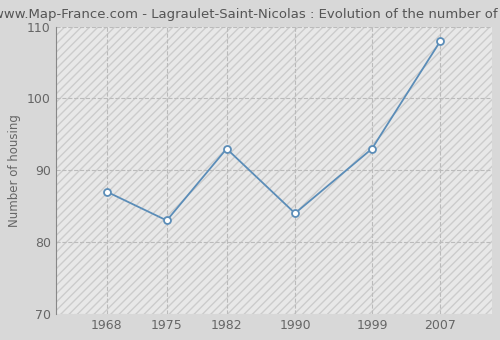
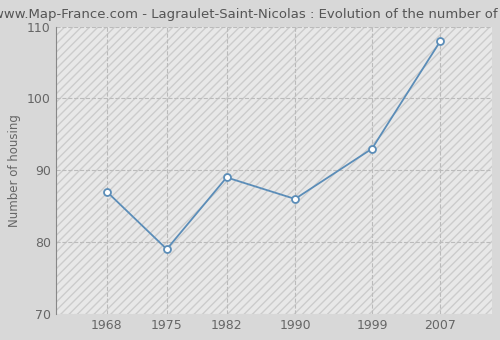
1975: 83 -> 79
1982: 93 -> 89
1990: 84 -> 86
